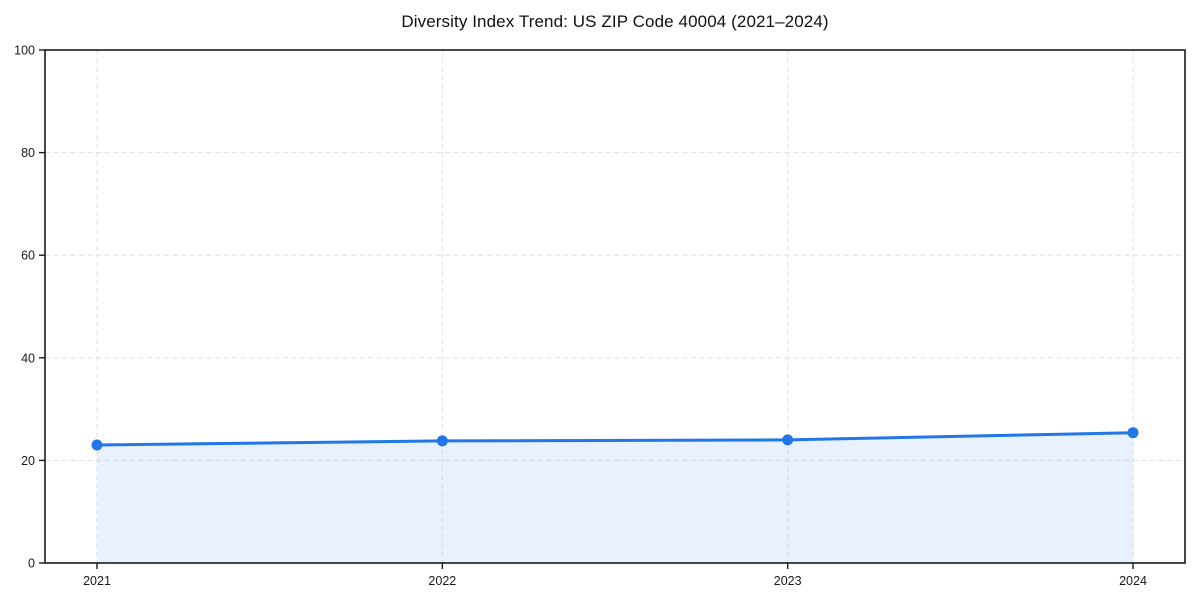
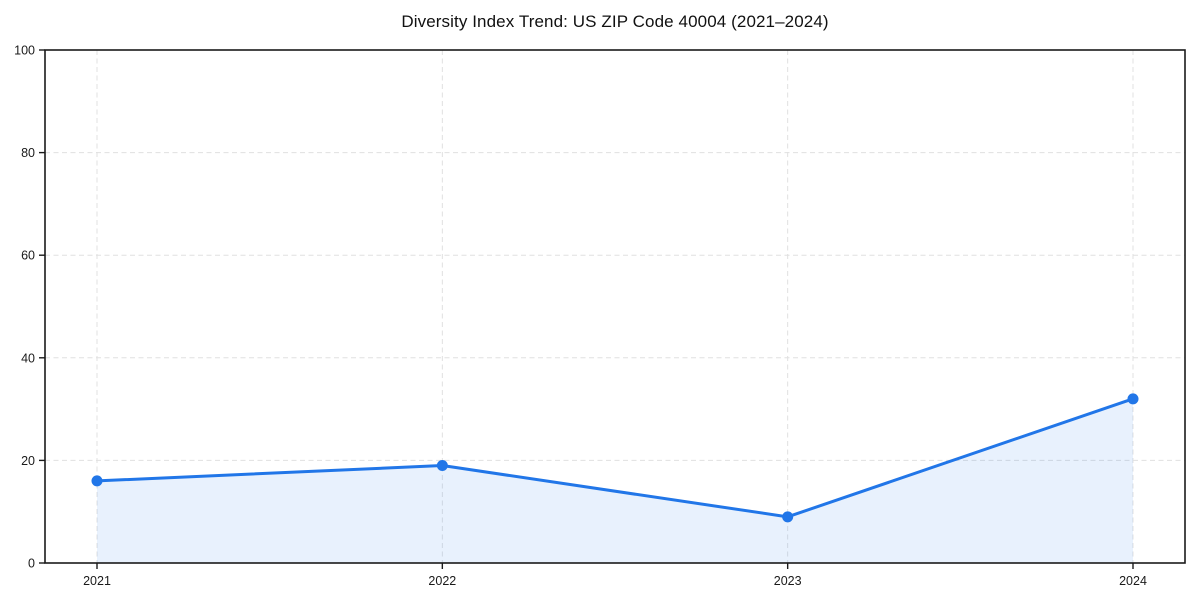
2021: 23 -> 16
2022: 24 -> 19
2023: 24 -> 9
2024: 25 -> 32
